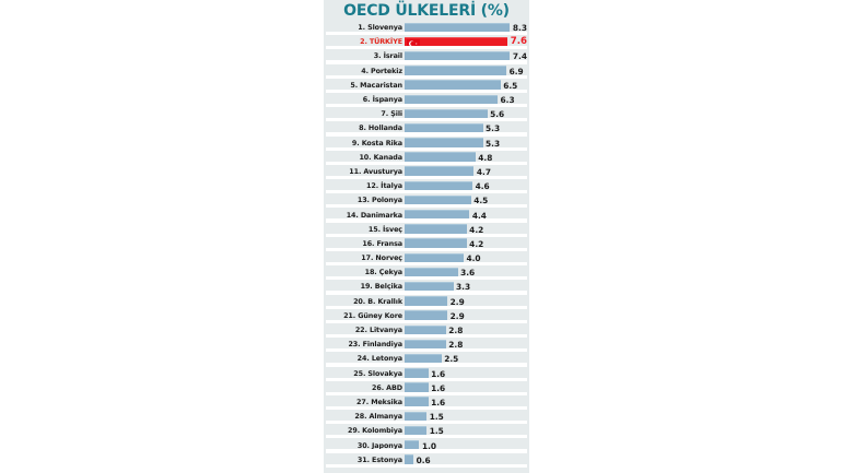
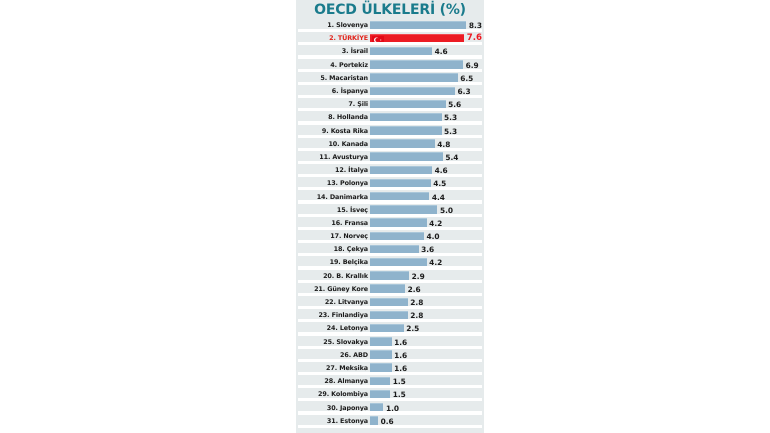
3. İsrail: 7.4 -> 4.6
11. Avusturya: 4.7 -> 5.4
15. İsveç: 4.2 -> 5.0
19. Belçika: 3.3 -> 4.2
21. Güney Kore: 2.9 -> 2.6
